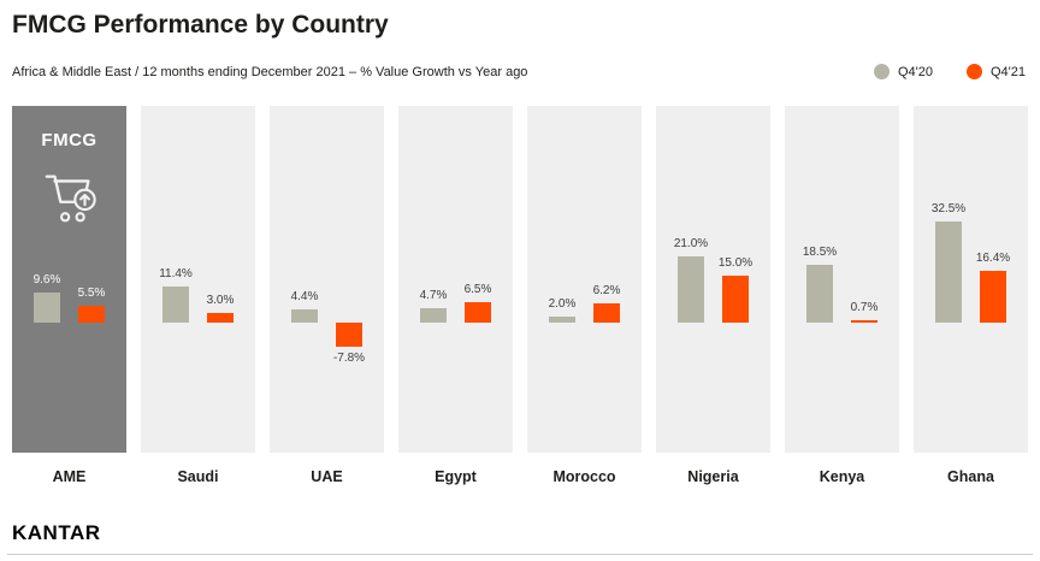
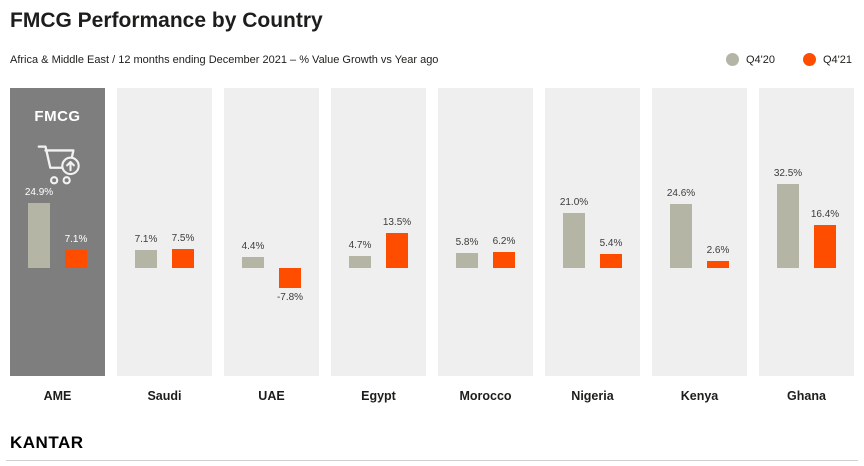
Q4'20/AME: 9.6% -> 24.9%
Q4'21/AME: 5.5% -> 7.1%
Q4'20/Saudi: 11.4% -> 7.1%
Q4'21/Saudi: 3.0% -> 7.5%
Q4'21/Egypt: 6.5% -> 13.5%
Q4'20/Morocco: 2.0% -> 5.8%
Q4'21/Nigeria: 15.0% -> 5.4%
Q4'20/Kenya: 18.5% -> 24.6%
Q4'21/Kenya: 0.7% -> 2.6%
